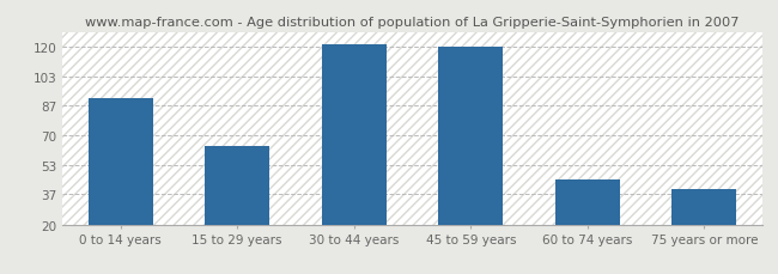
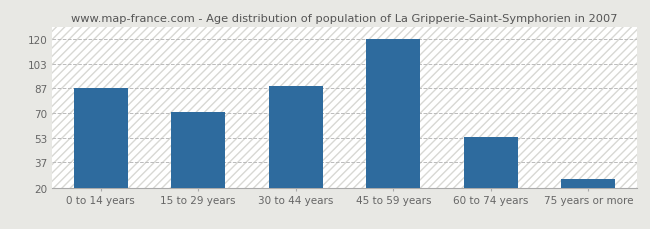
0 to 14 years: 91 -> 87
15 to 29 years: 64 -> 71
30 to 44 years: 121 -> 88
60 to 74 years: 45 -> 54
75 years or more: 40 -> 26
